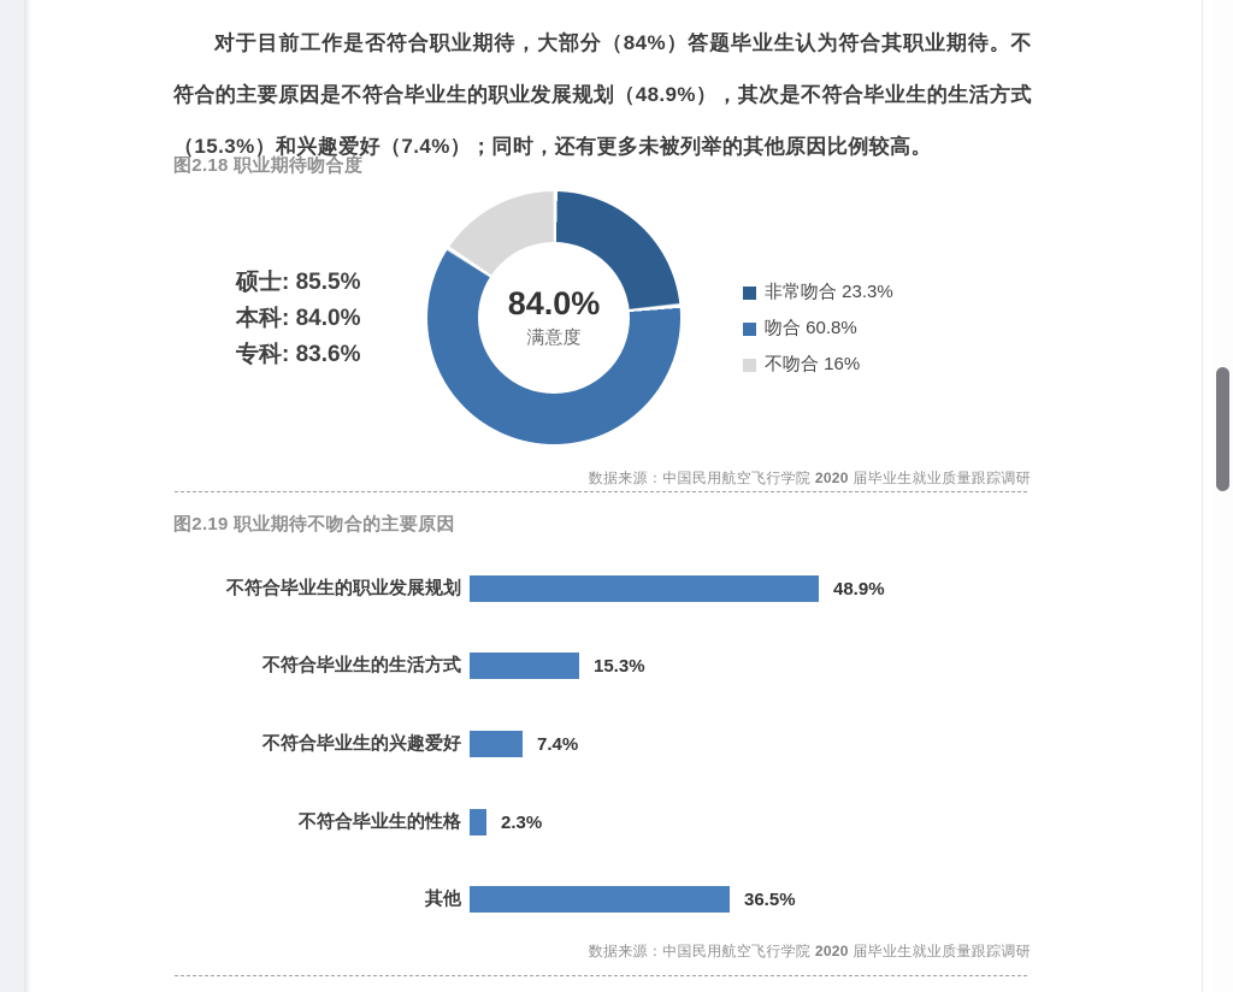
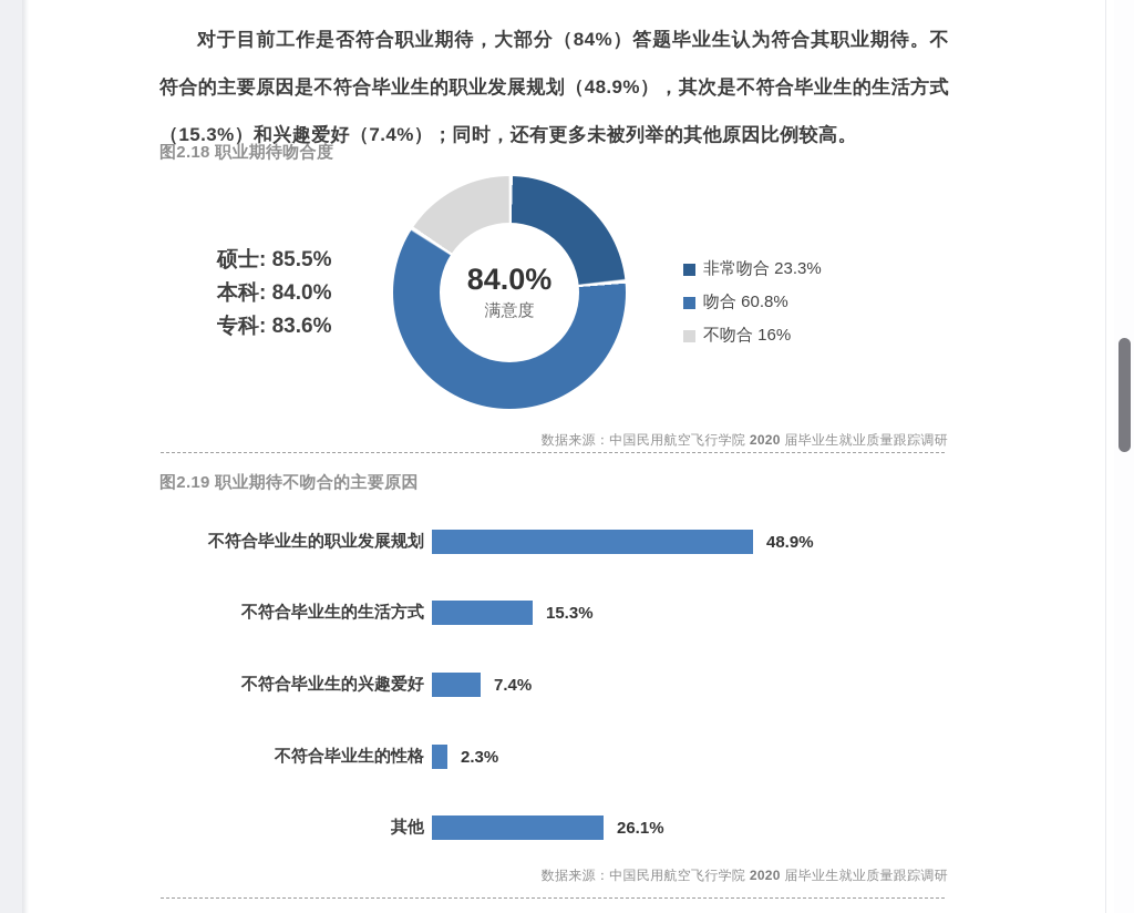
图2.19 职业期待不吻合的主要原因/其他: 36.5% -> 26.1%
